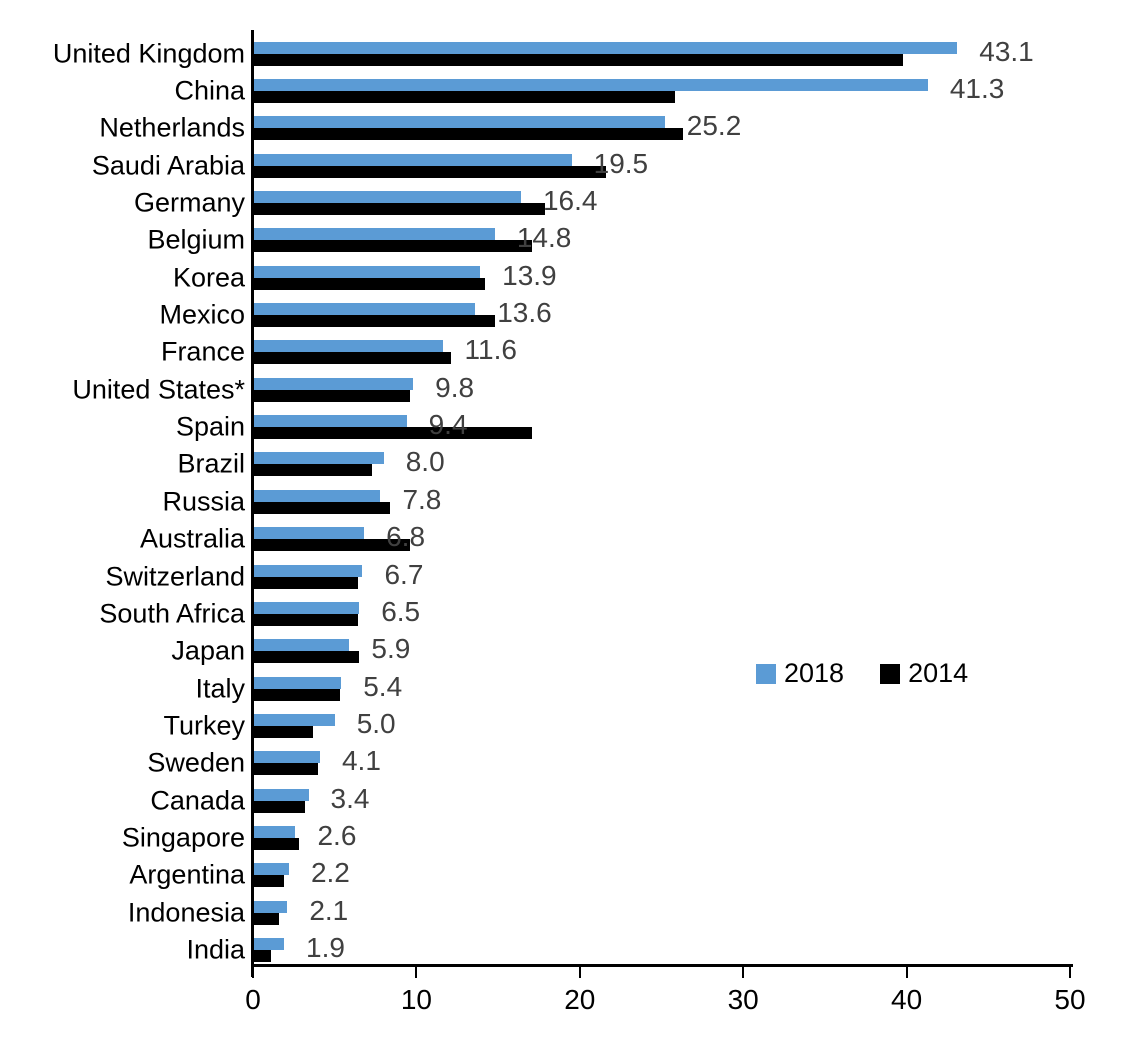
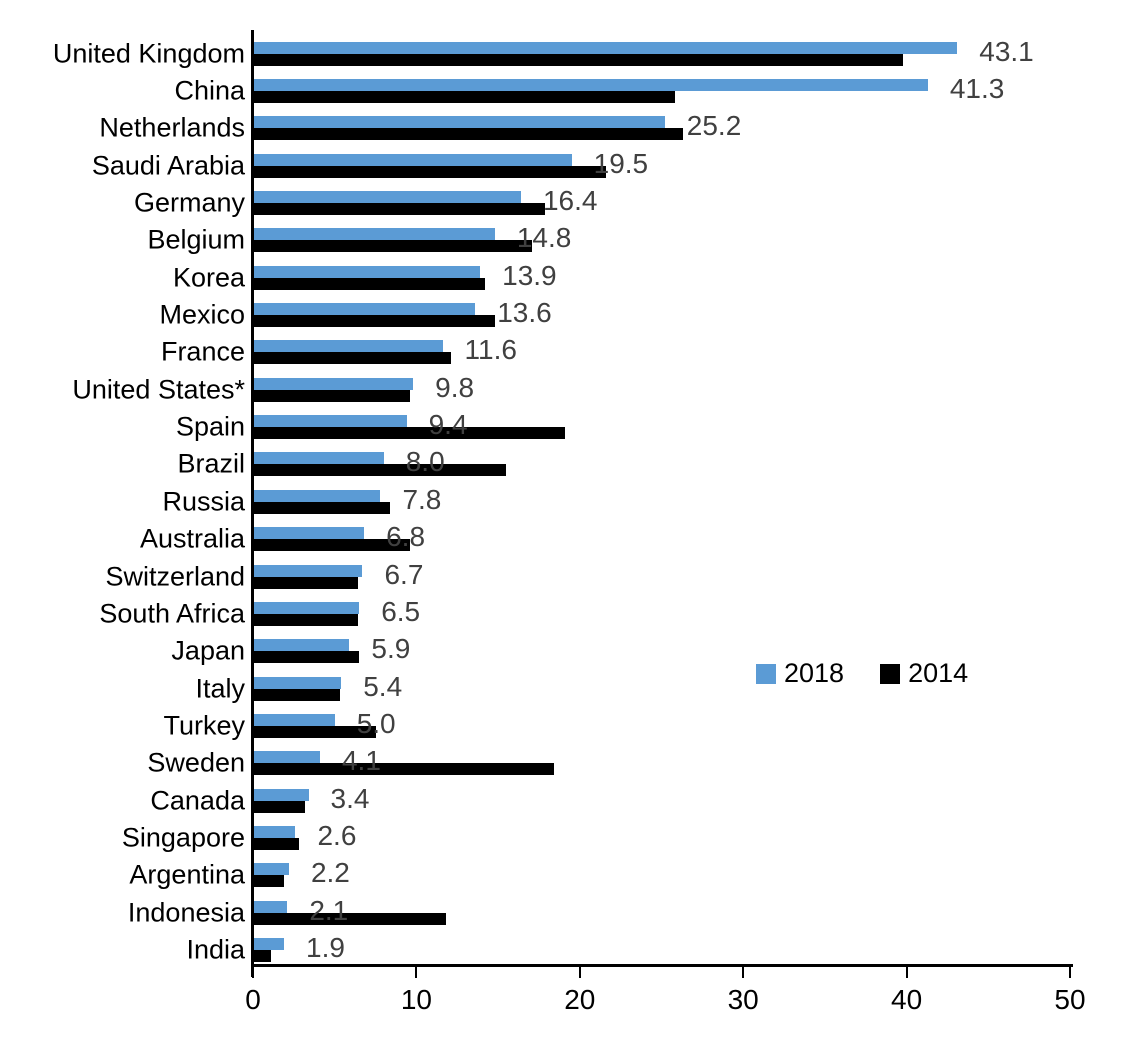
2014/Spain: 17.1 -> 19.1
2014/Brazil: 7.3 -> 15.5
2014/Turkey: 3.7 -> 7.5
2014/Sweden: 4.0 -> 18.4
2014/Indonesia: 1.6 -> 11.8
